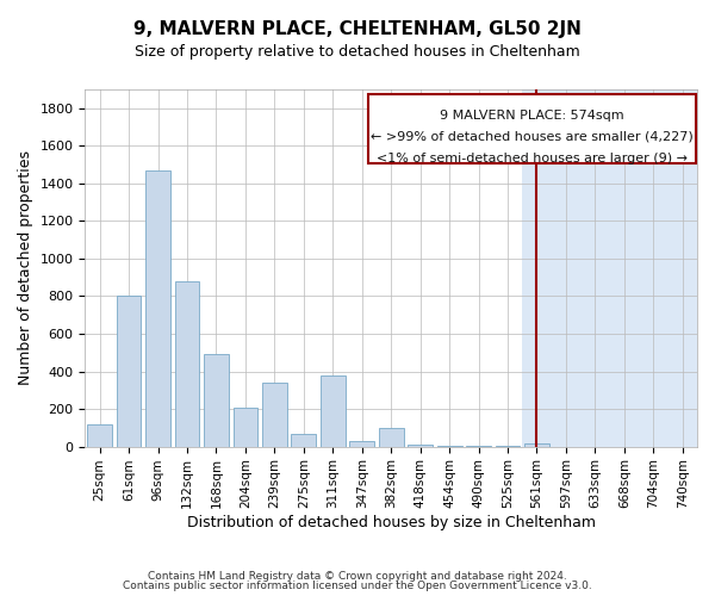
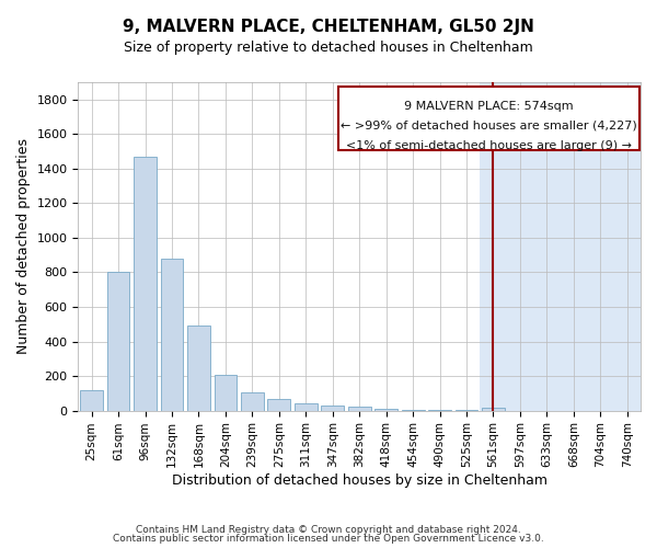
239sqm: 340 -> 100
311sqm: 380 -> 40
382sqm: 100 -> 20
